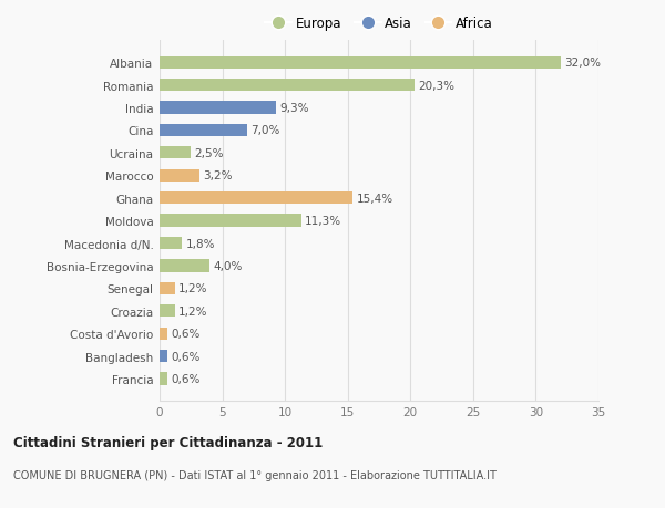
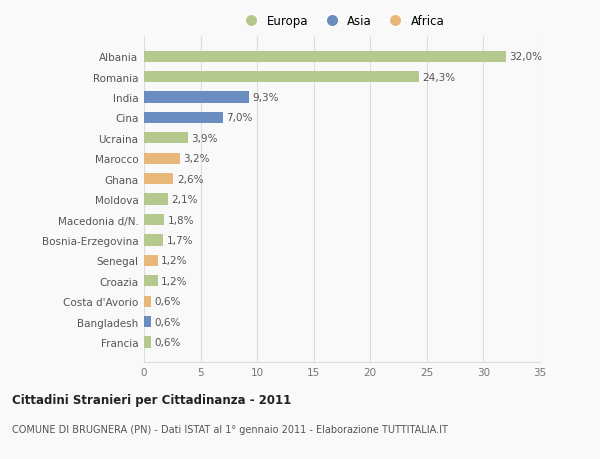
Romania: 20,3% -> 24,3%
Ucraina: 2,5% -> 3,9%
Ghana: 15,4% -> 2,6%
Moldova: 11,3% -> 2,1%
Bosnia-Erzegovina: 4,0% -> 1,7%
